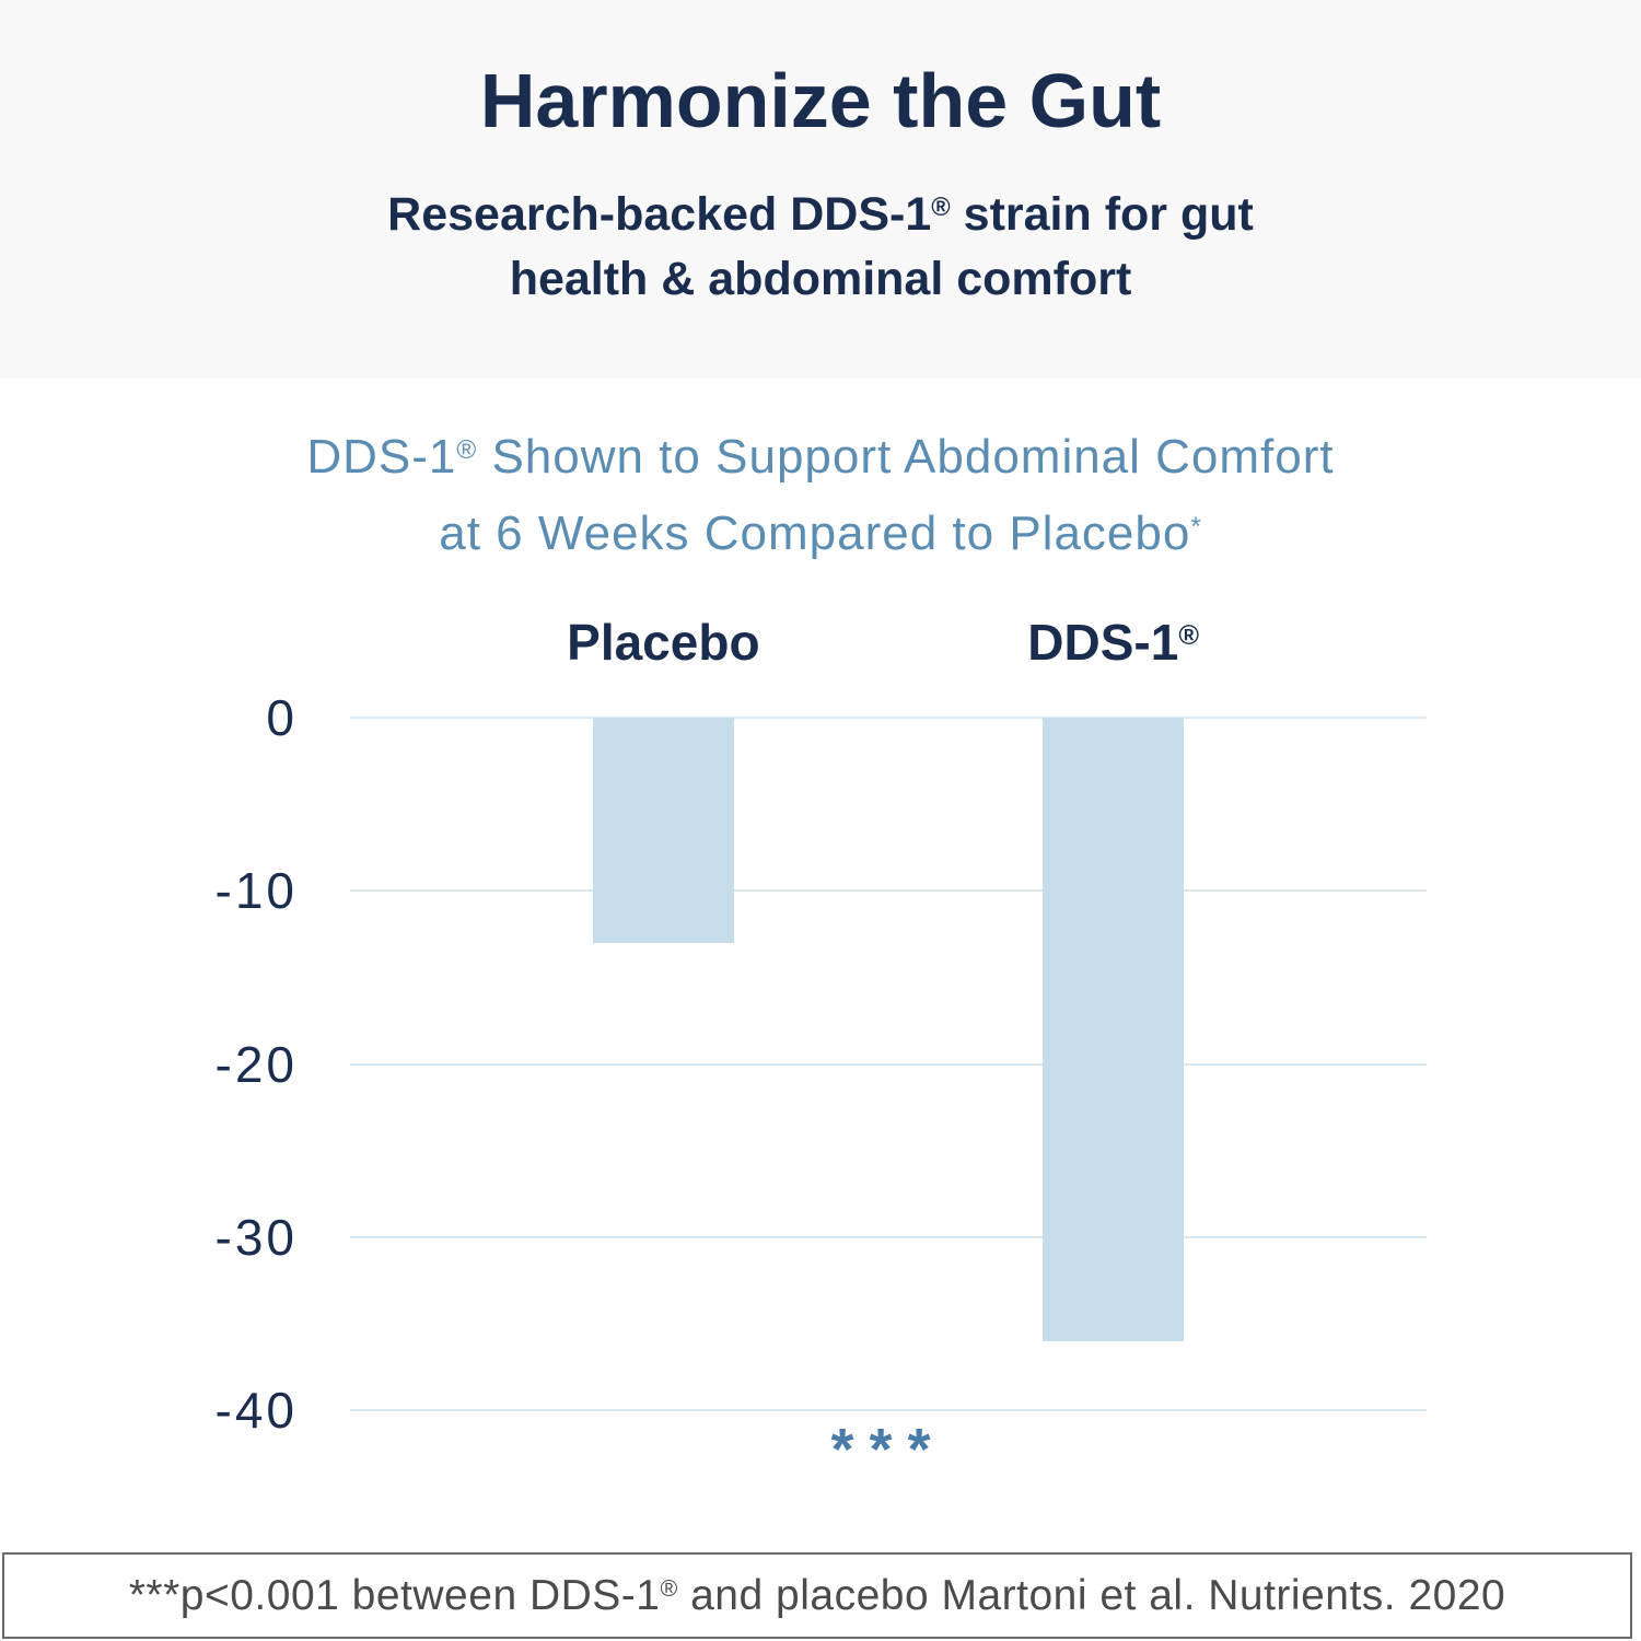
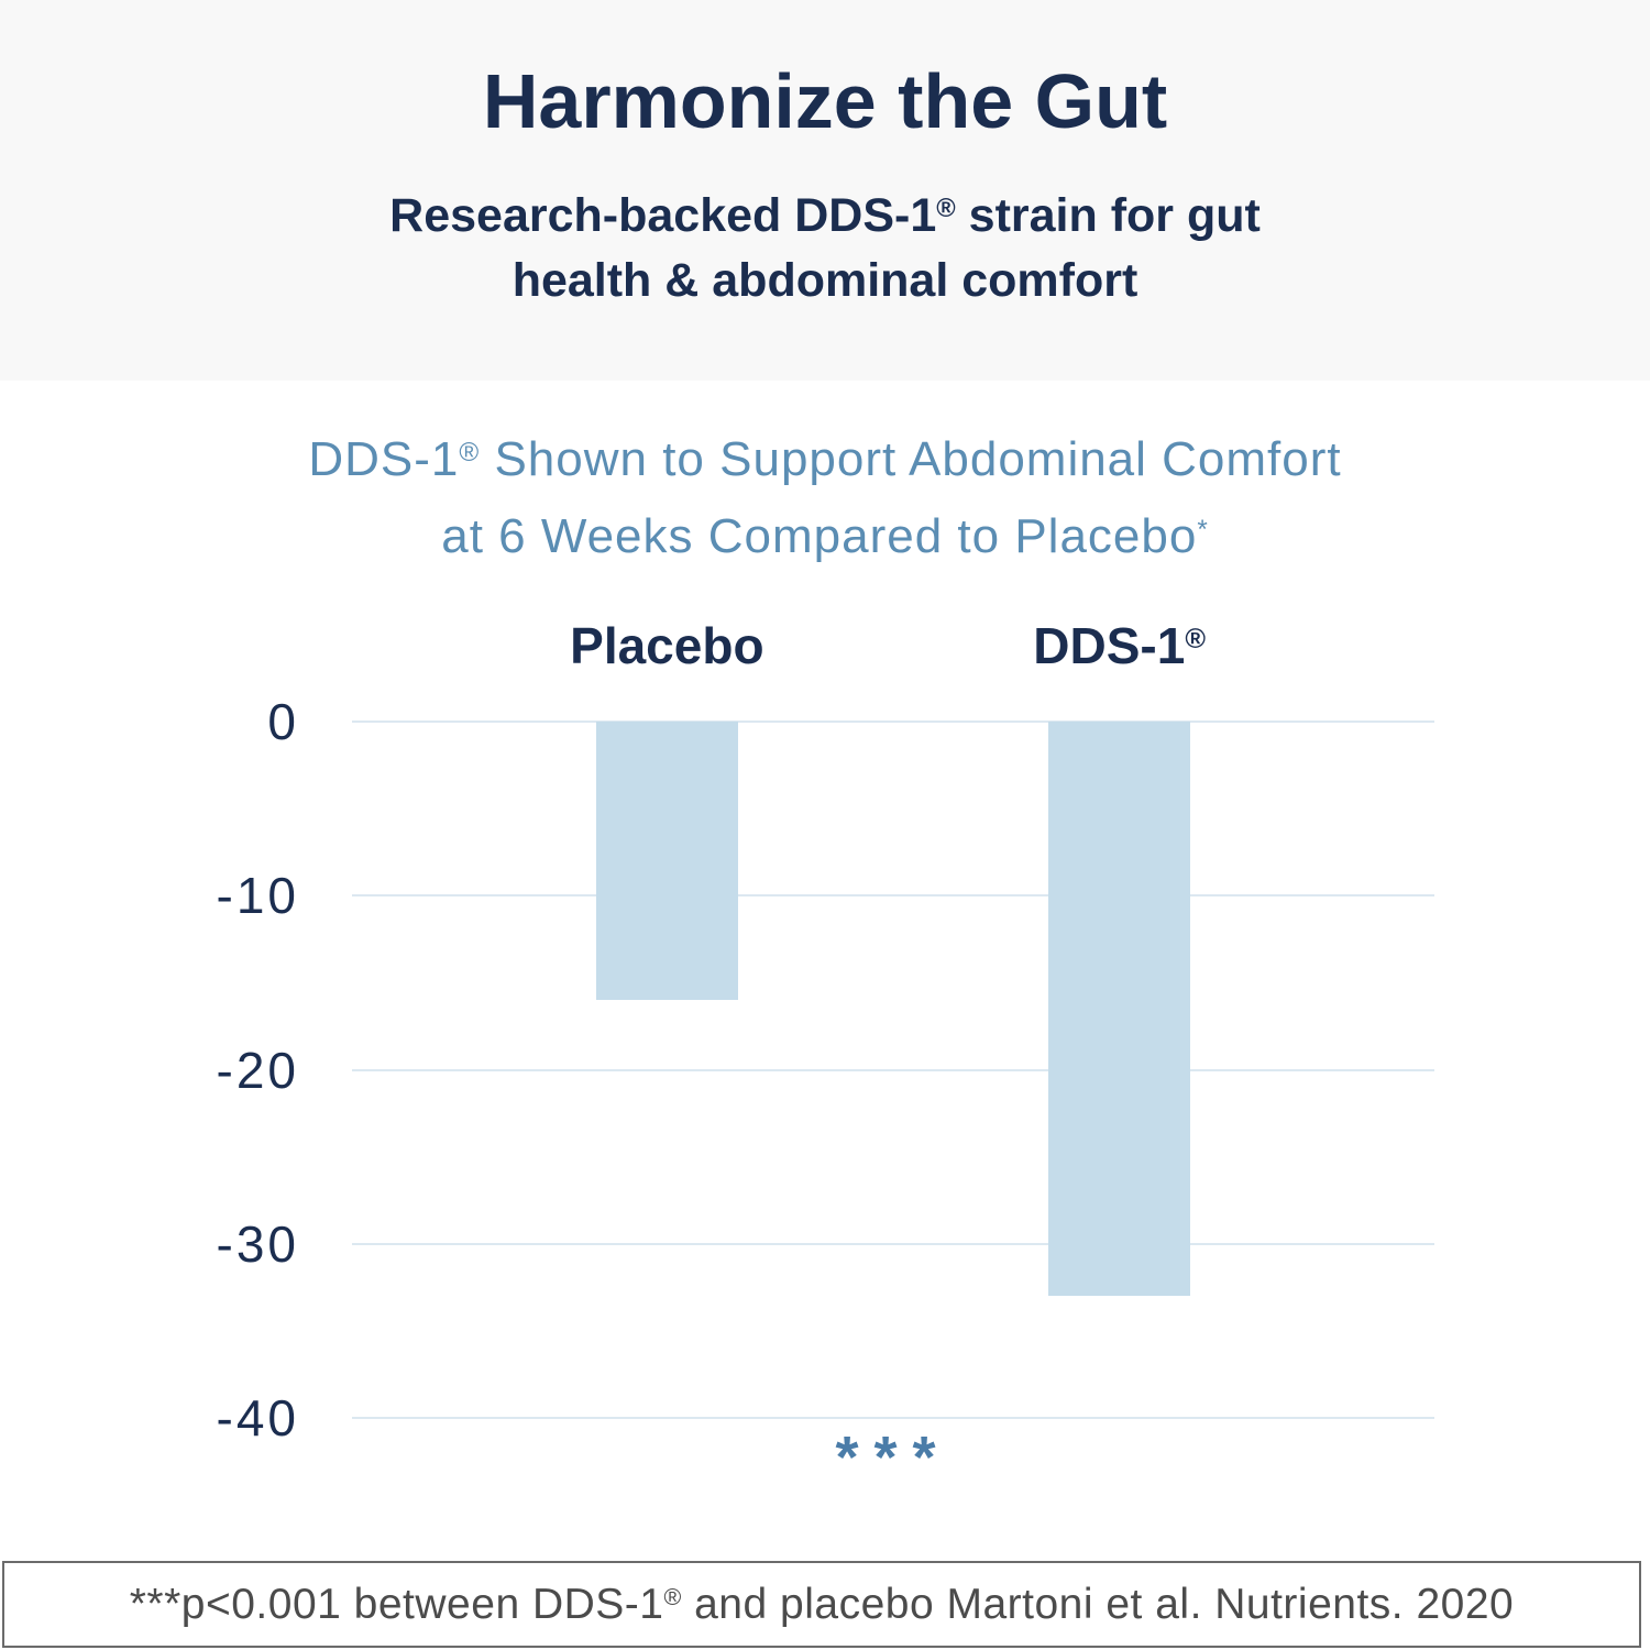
Placebo: -13 -> -16
DDS-1®: -36 -> -33
